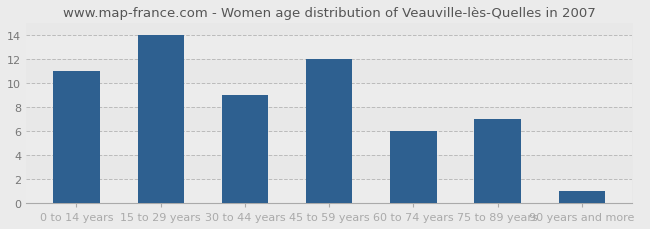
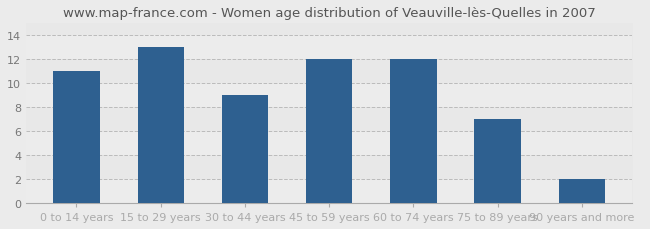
15 to 29 years: 14 -> 13
60 to 74 years: 6 -> 12
90 years and more: 1 -> 2
